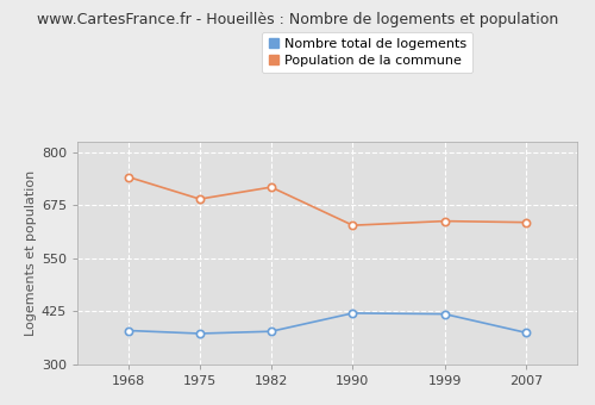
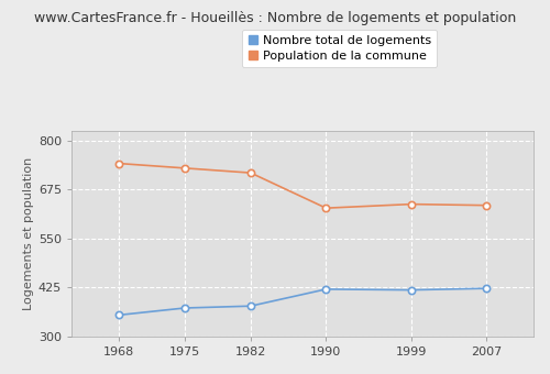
Nombre total de logements/1968: 380 -> 355
Population de la commune/1975: 690 -> 730
Nombre total de logements/2007: 375 -> 423
